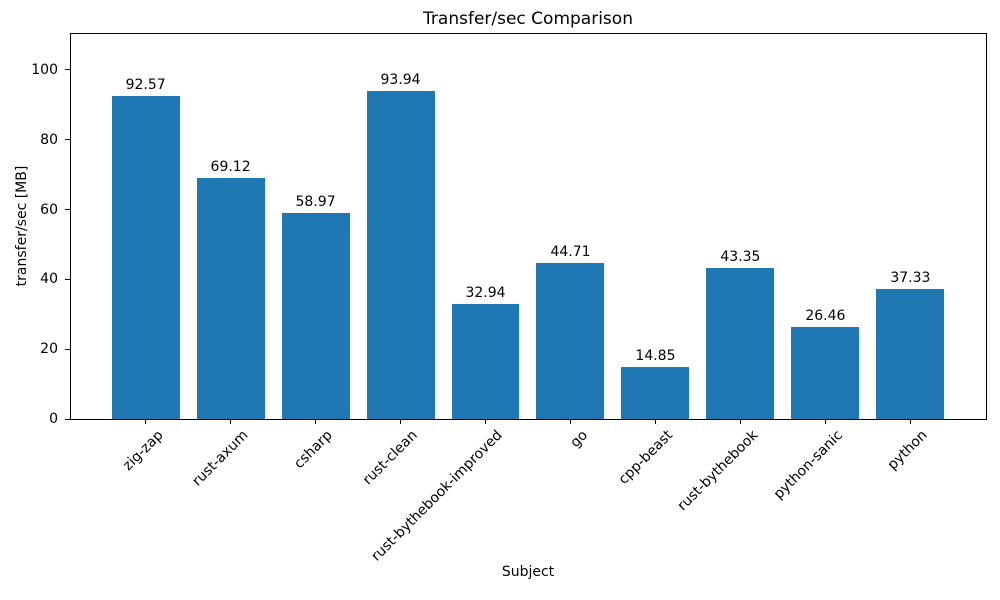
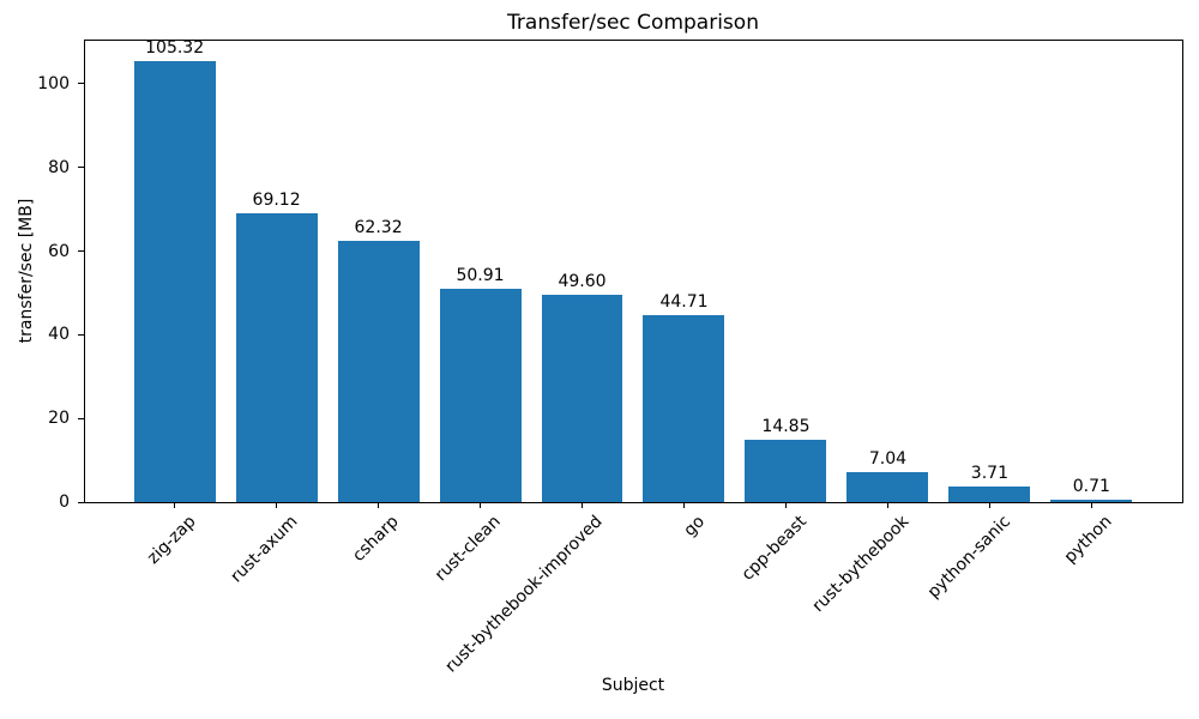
zig-zap: 92.57 -> 105.32
csharp: 58.97 -> 62.32
rust-clean: 93.94 -> 50.91
rust-bythebook-improved: 32.94 -> 49.60
rust-bythebook: 43.35 -> 7.04
python-sanic: 26.46 -> 3.71
python: 37.33 -> 0.71
